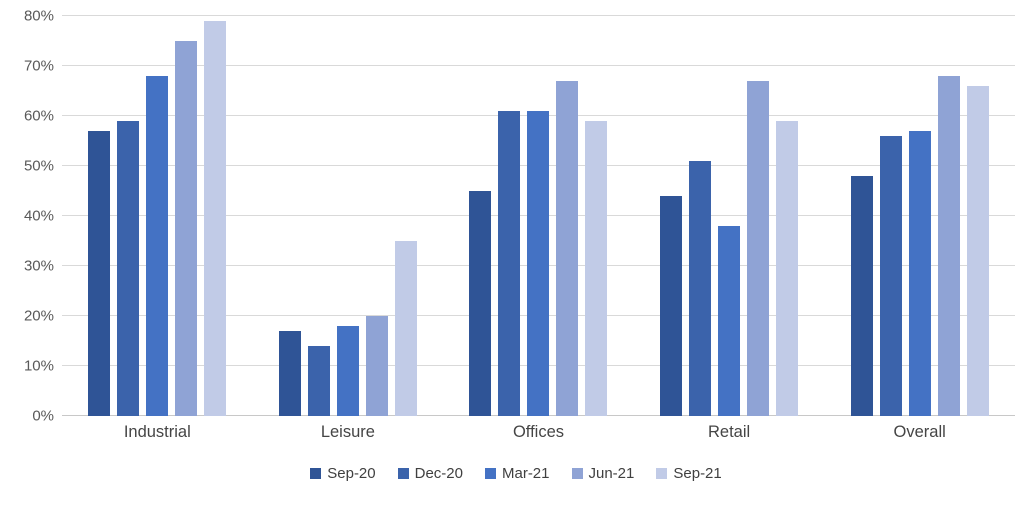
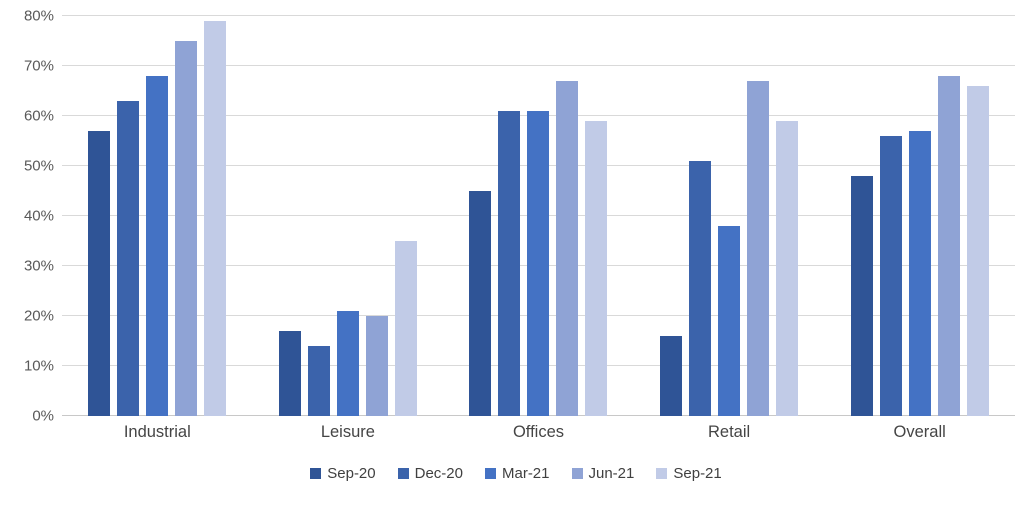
Dec-20/Industrial: 59% -> 63%
Mar-21/Leisure: 18% -> 21%
Sep-20/Retail: 44% -> 16%
